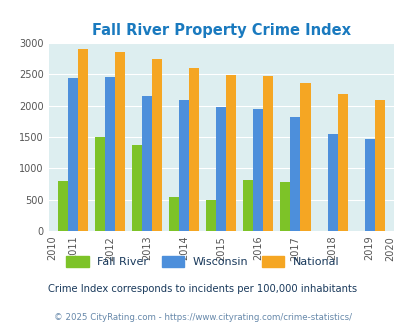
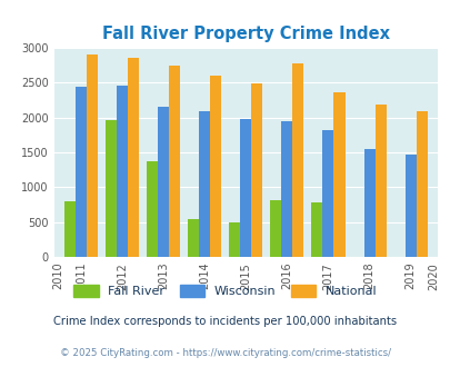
Fall River/2012: 1500 -> 1960
National/2016: 2470 -> 2780
